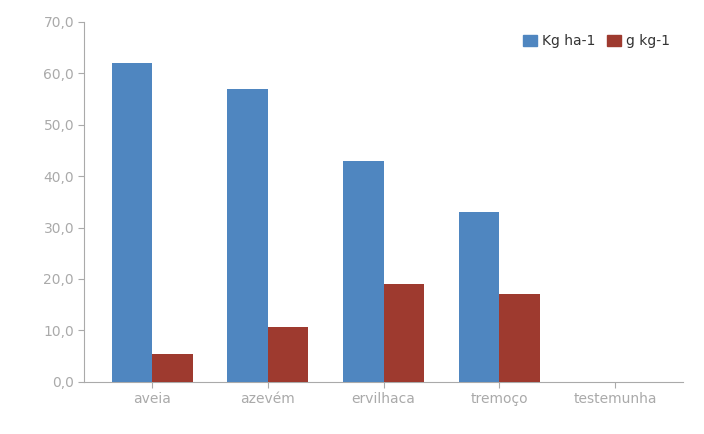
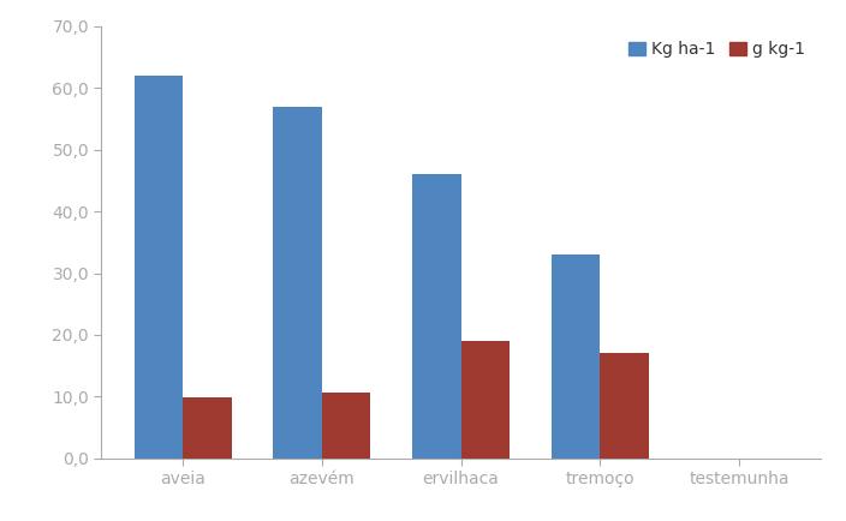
g kg-1/aveia: 5,4 -> 9,8
Kg ha-1/ervilhaca: 43 -> 46
